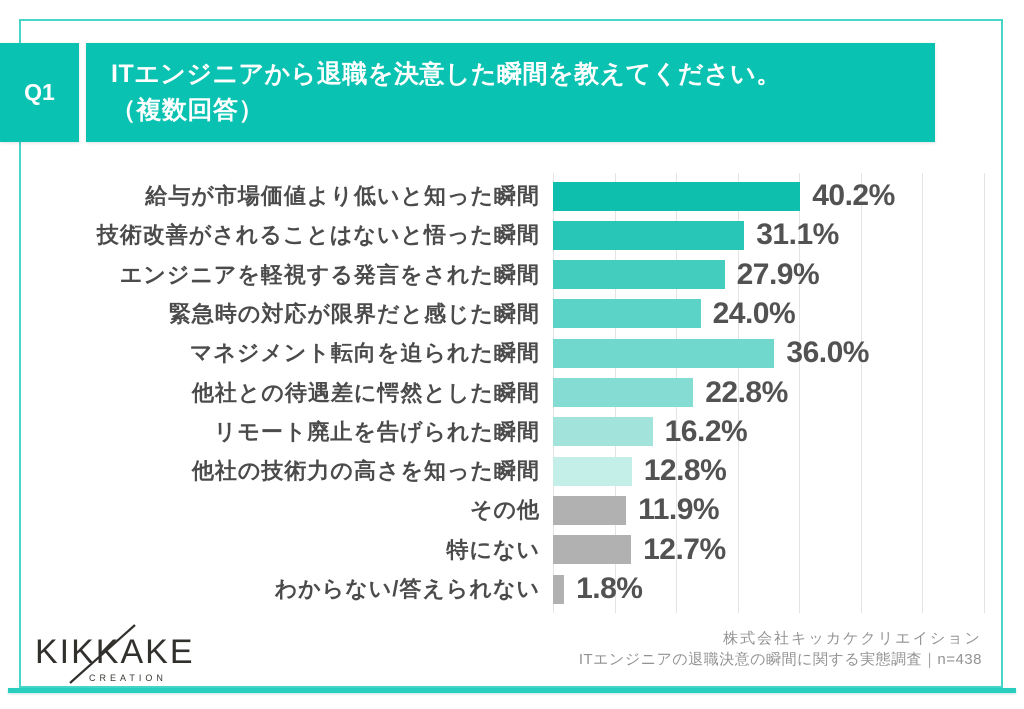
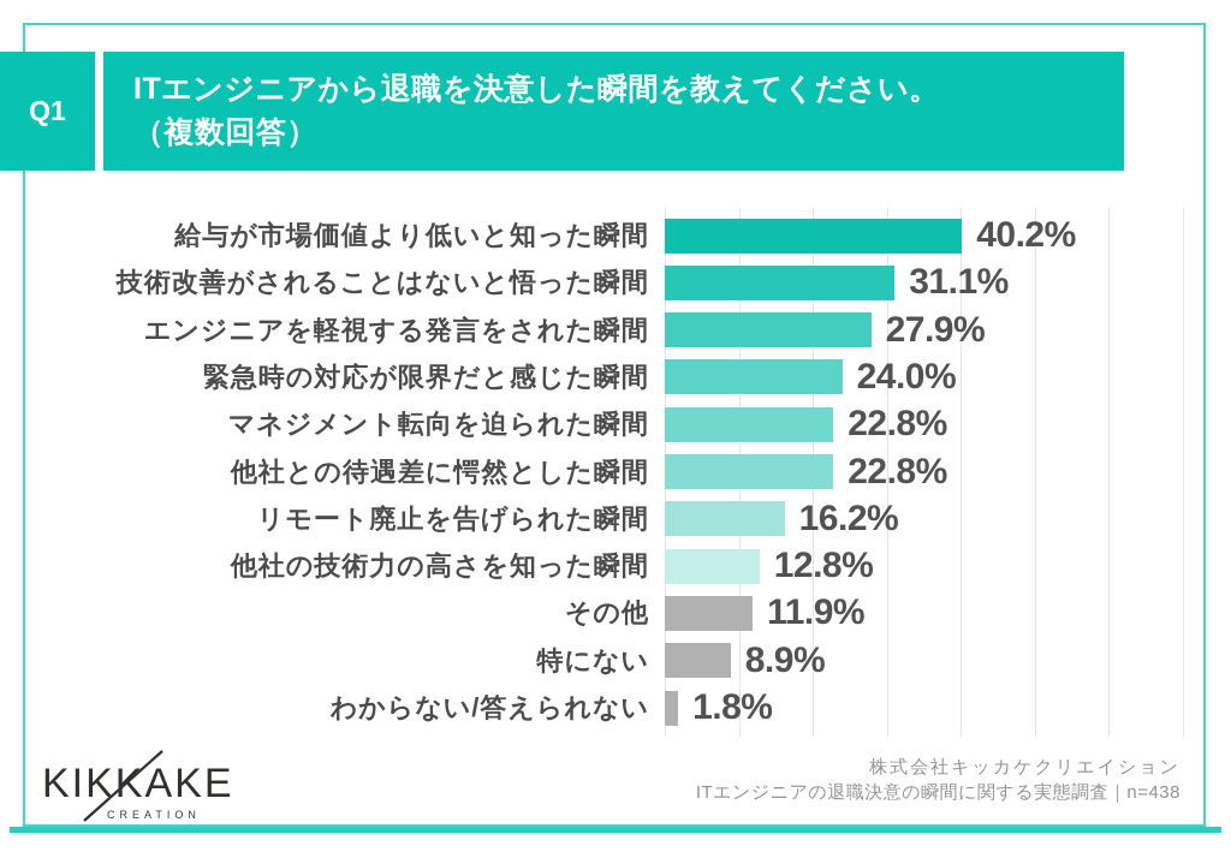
マネジメント転向を迫られた瞬間: 36.0% -> 22.8%
特にない: 12.7% -> 8.9%
